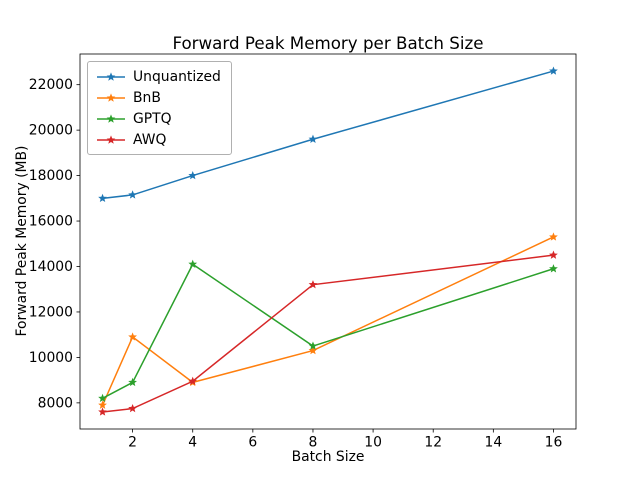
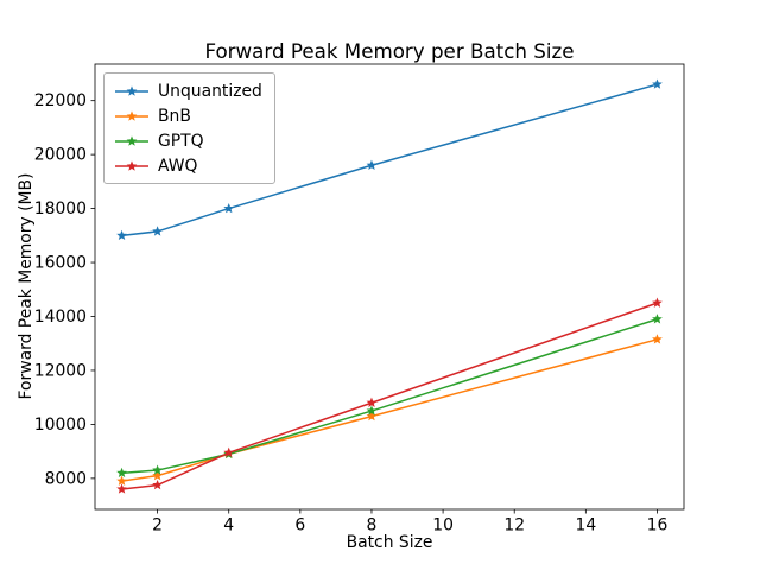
BnB/2: 10900 -> 8100
GPTQ/2: 8900 -> 8300
GPTQ/4: 14100 -> 8900
AWQ/8: 13200 -> 10800
BnB/16: 15300 -> 13200
